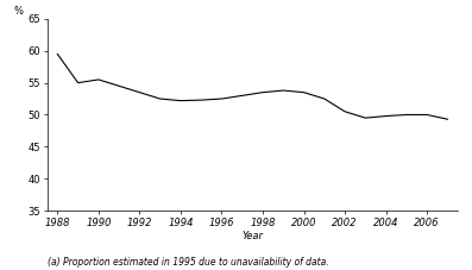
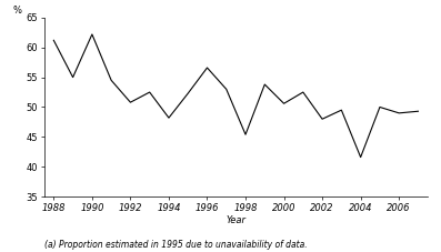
1988: 59.5 -> 61.2
1990: 55.5 -> 62.2
1992: 53.5 -> 50.8
1994: 52.2 -> 48.2
1996: 52.5 -> 56.6
1998: 53.5 -> 45.4
2000: 53.5 -> 50.6
2002: 50.5 -> 48.0
2004: 49.8 -> 41.6
2006: 50.0 -> 49.0
